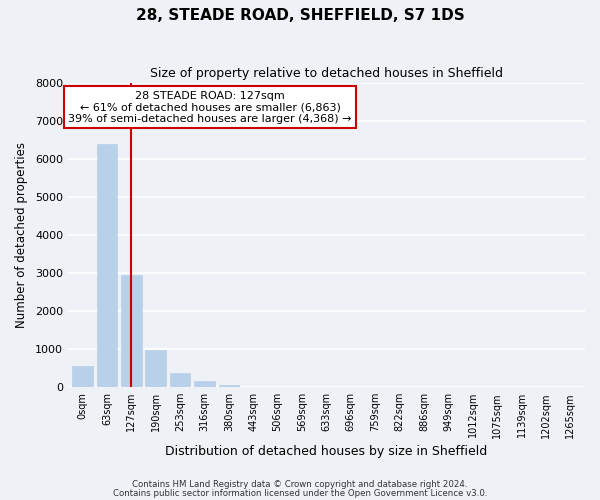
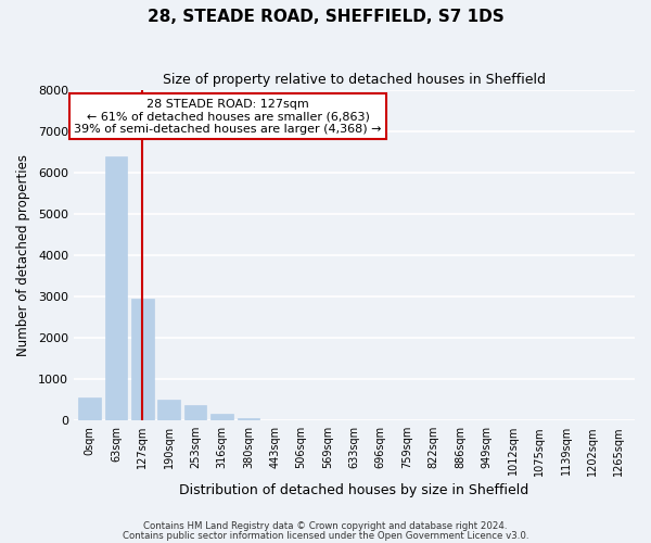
190sqm: 970 -> 500
